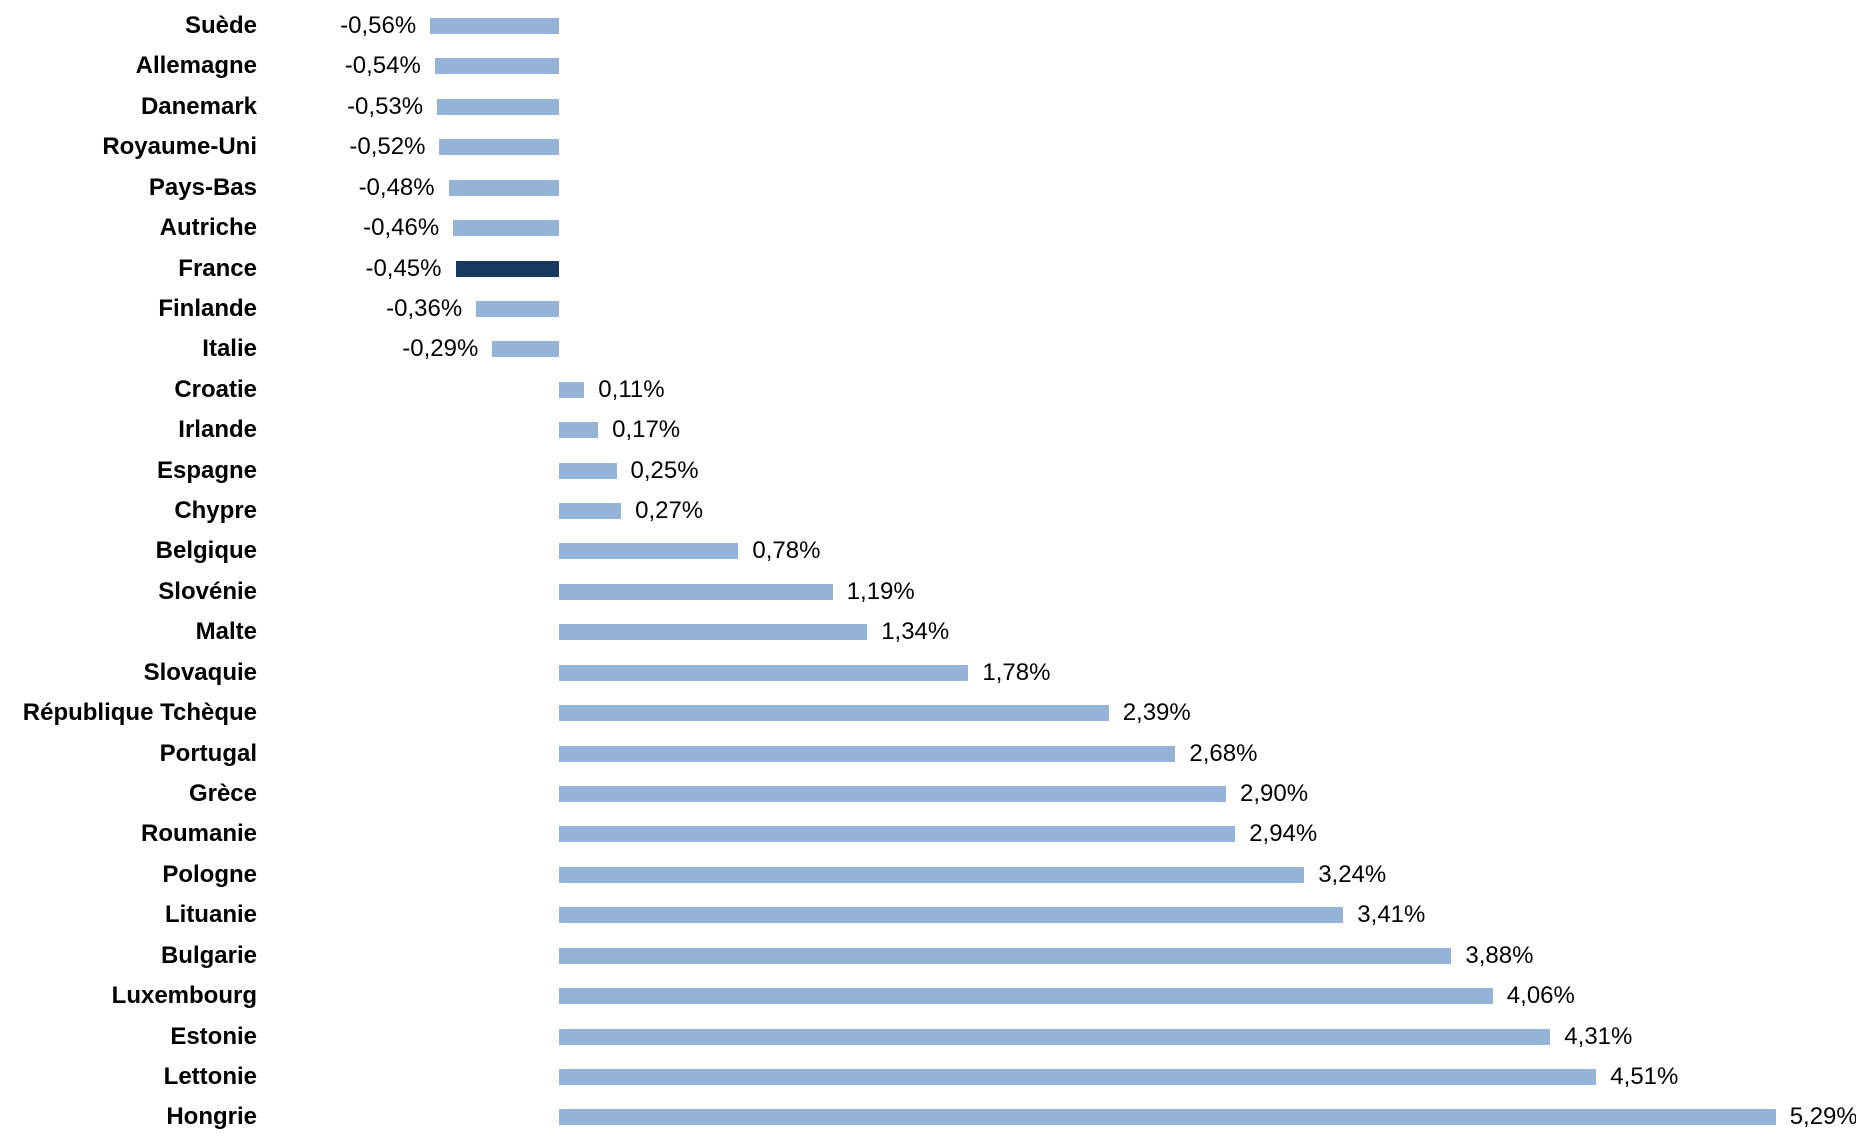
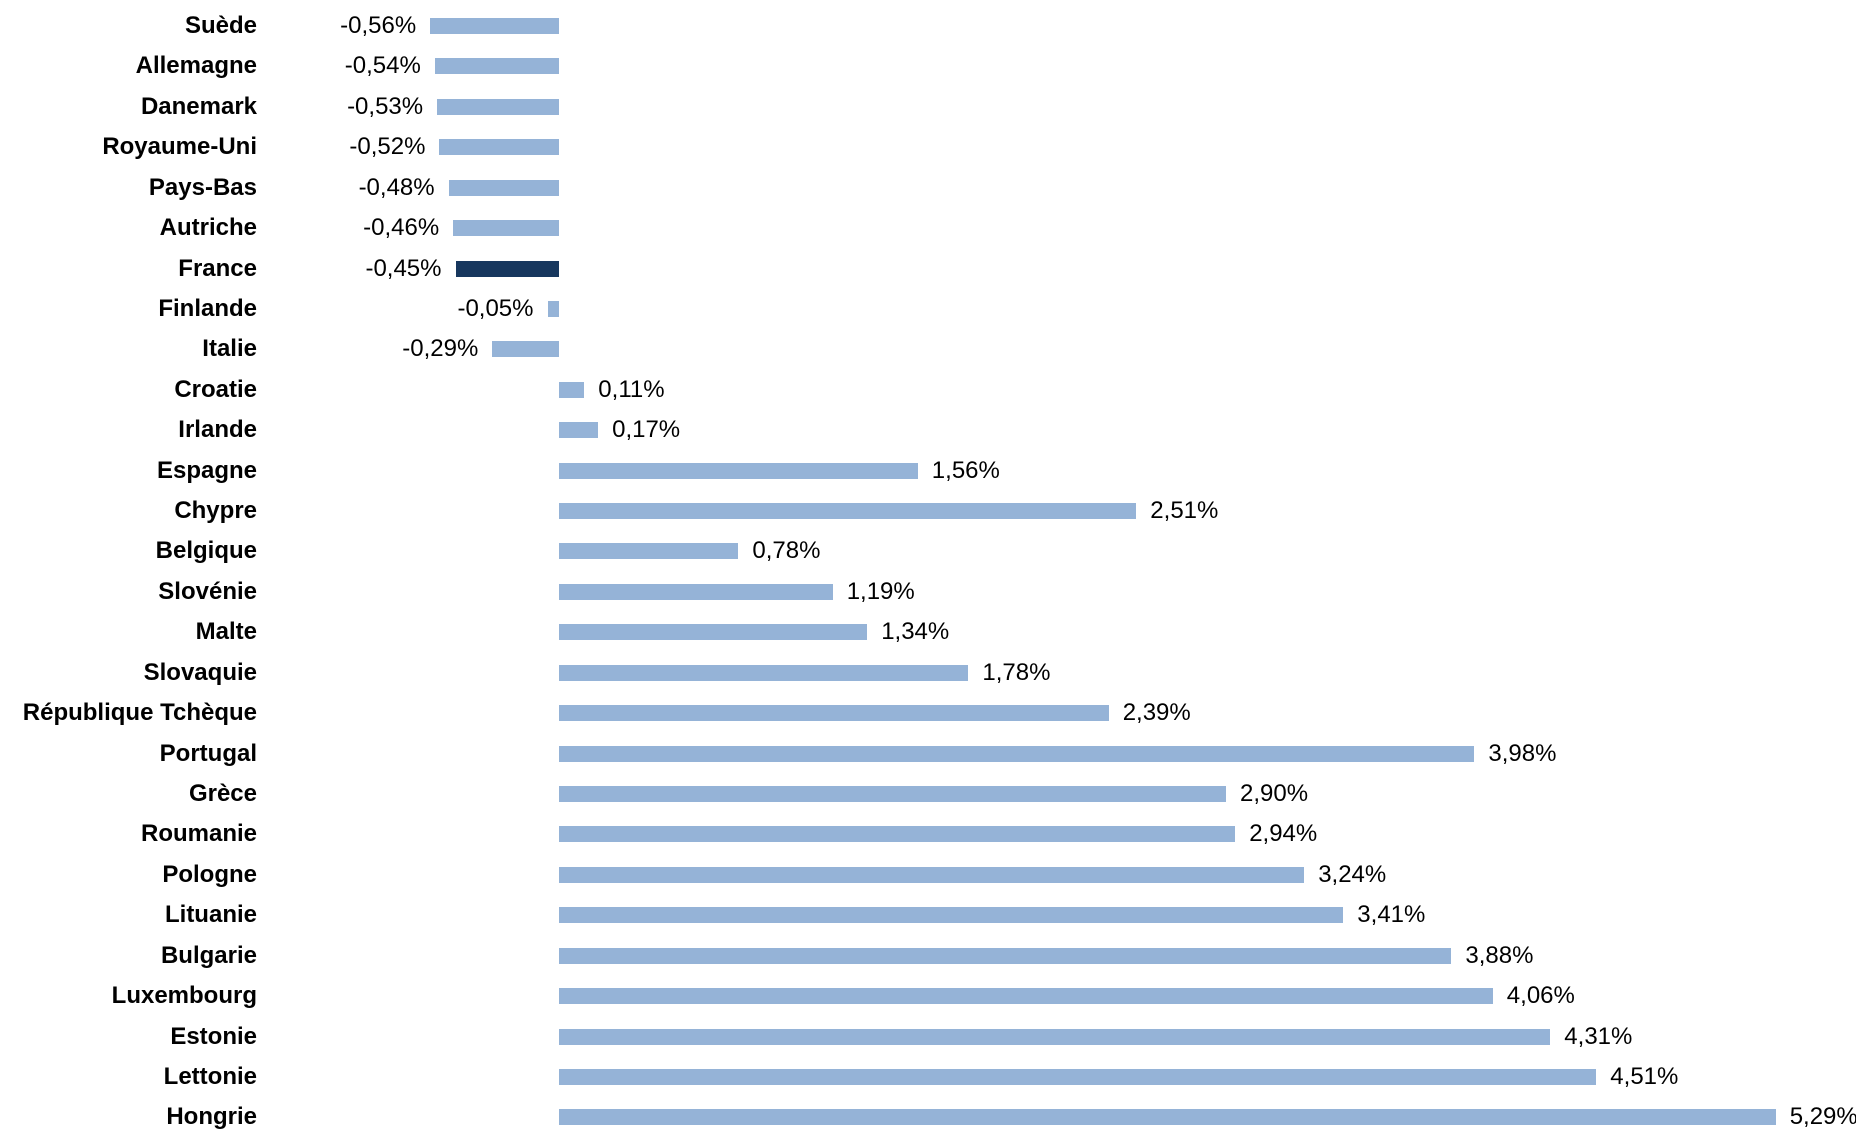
Finlande: -0,36% -> -0,05%
Espagne: 0,25% -> 1,56%
Chypre: 0,27% -> 2,51%
Portugal: 2,68% -> 3,98%
